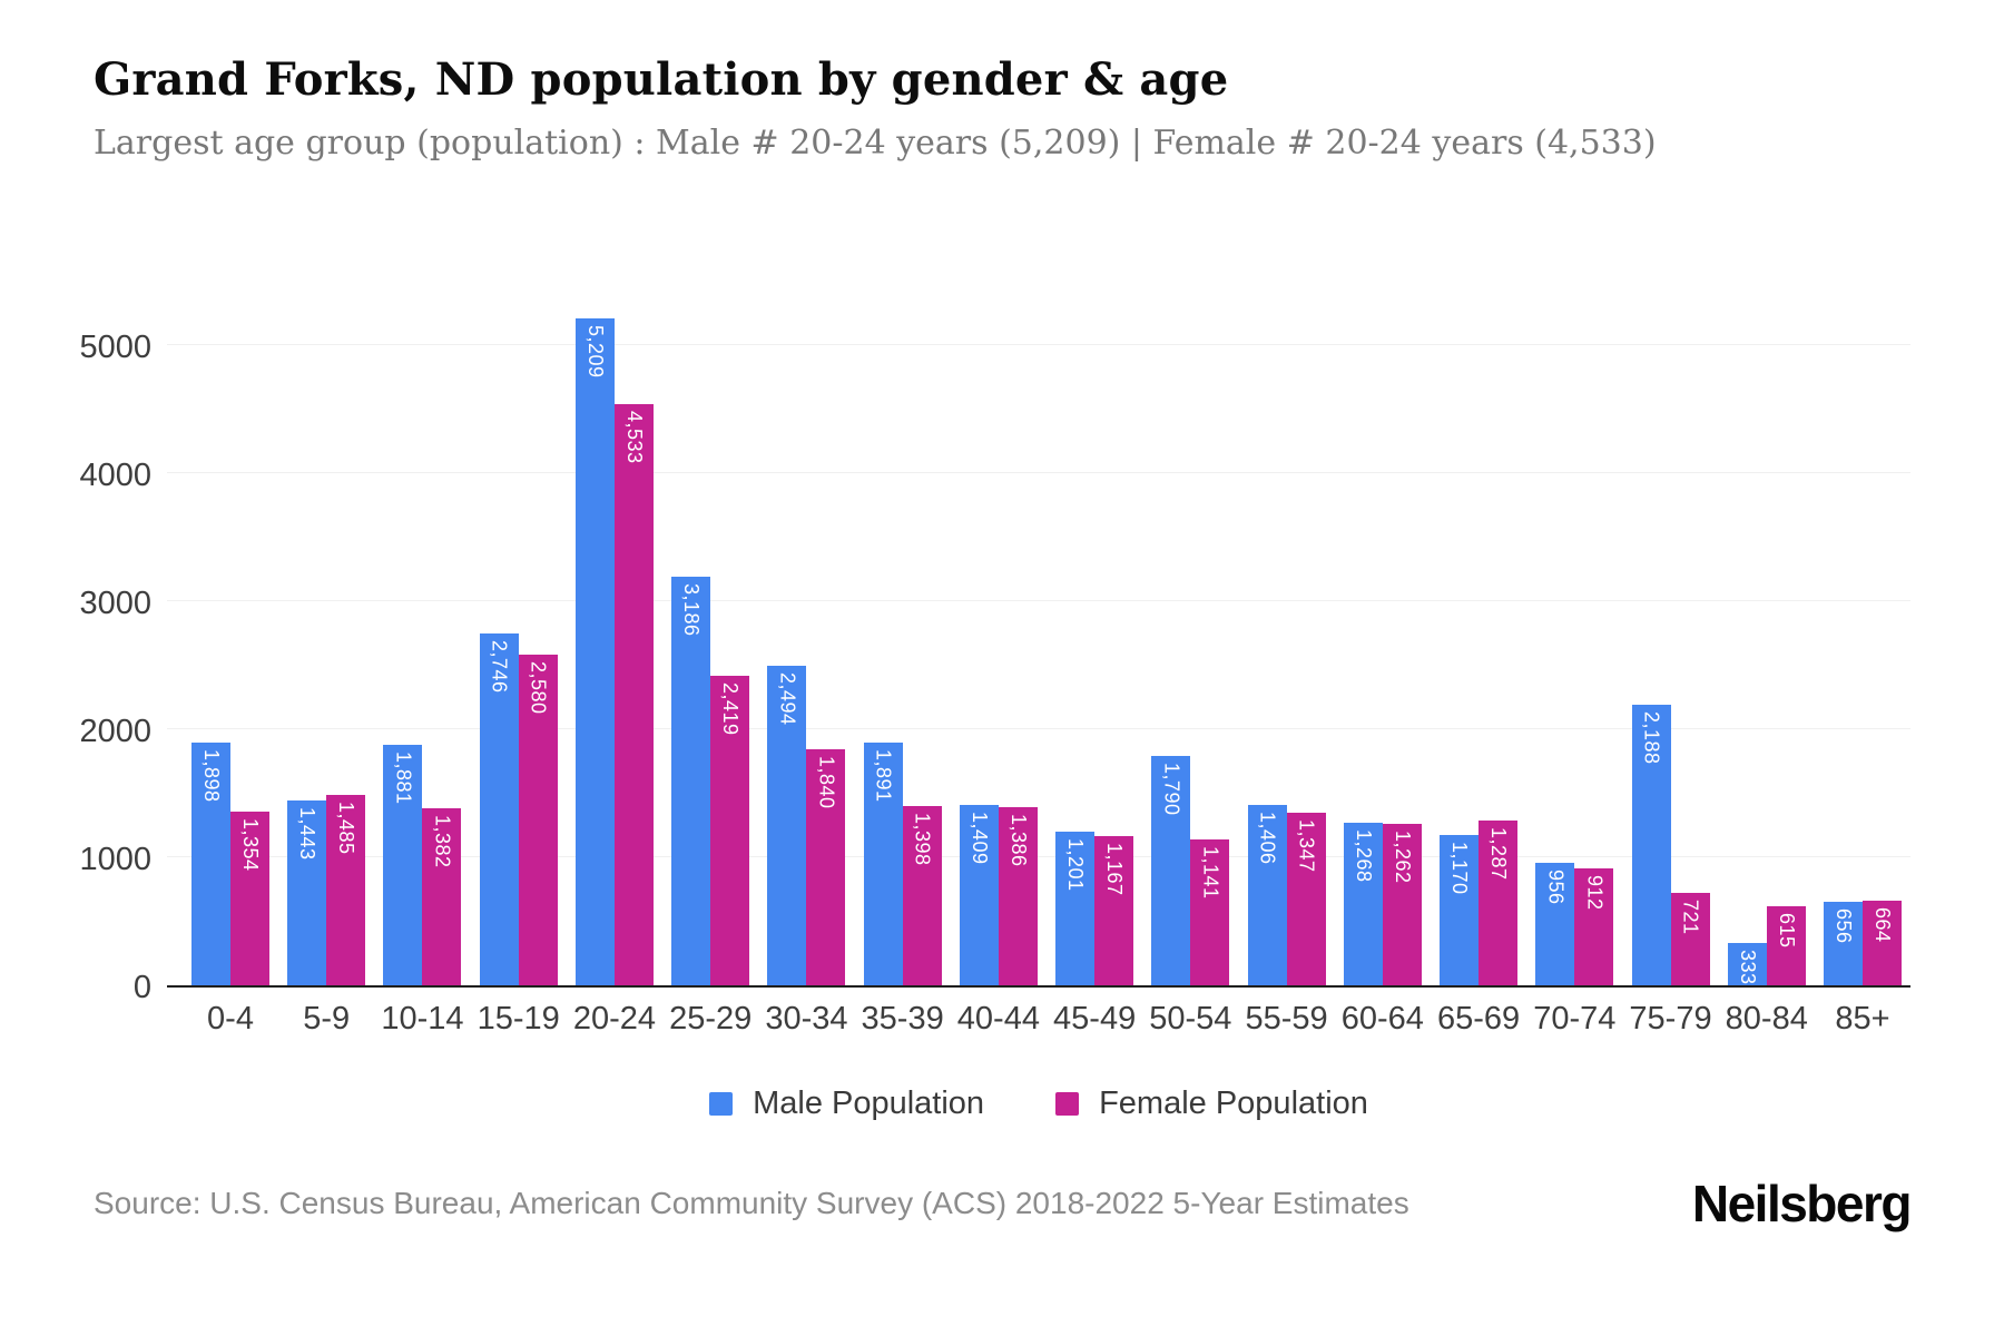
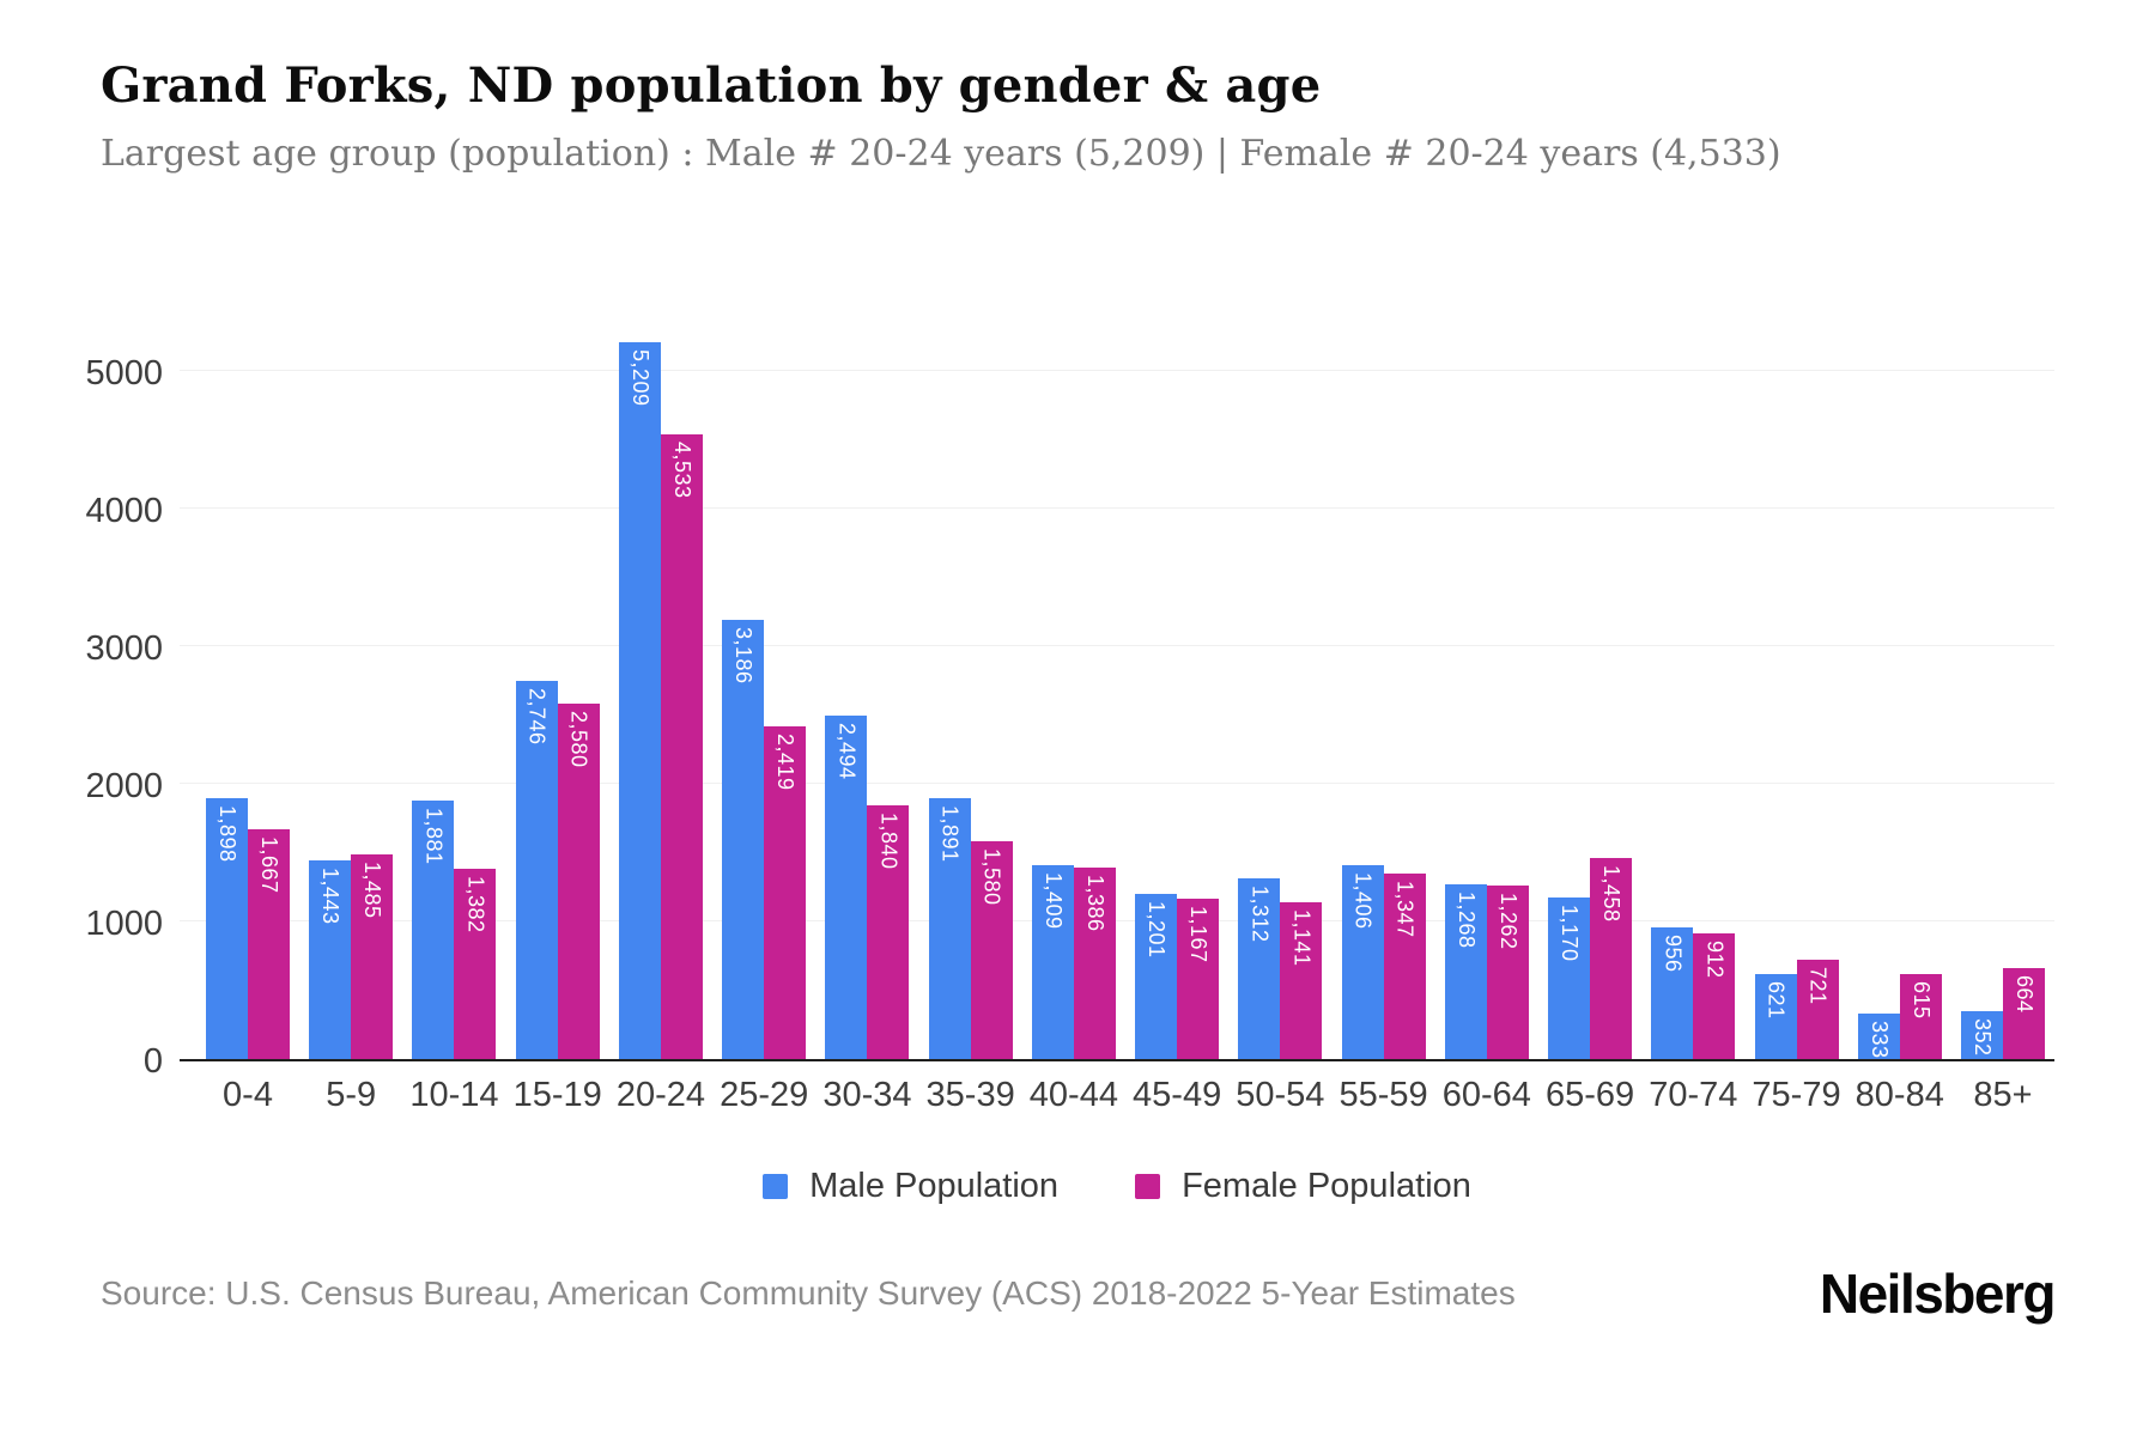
Female Population/0-4: 1,354 -> 1,667
Female Population/35-39: 1,398 -> 1,580
Male Population/50-54: 1,790 -> 1,312
Female Population/65-69: 1,287 -> 1,458
Male Population/75-79: 2,188 -> 621
Male Population/85+: 656 -> 352
